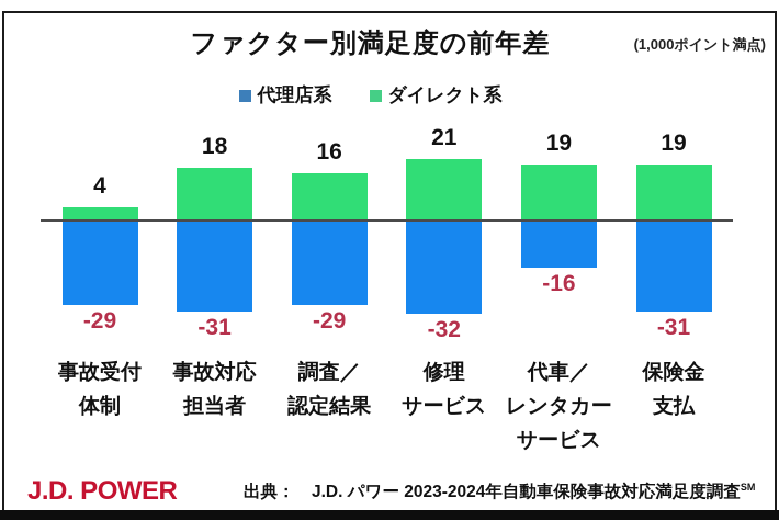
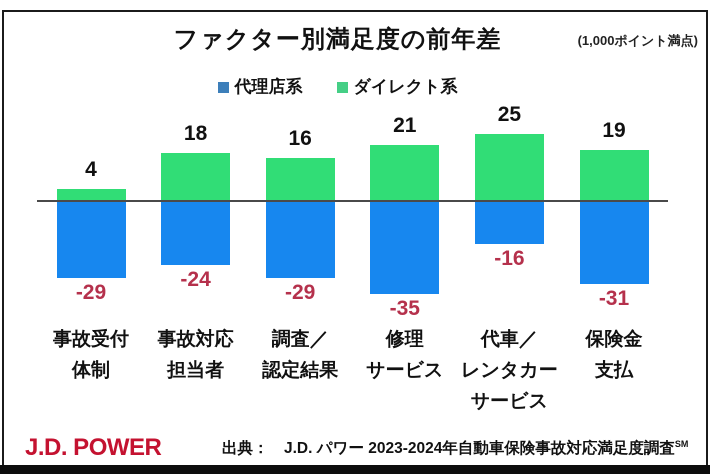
代理店系/事故対応 担当者: -31 -> -24
代理店系/修理 サービス: -32 -> -35
ダイレクト系/代車／ レンタカー サービス: 19 -> 25
